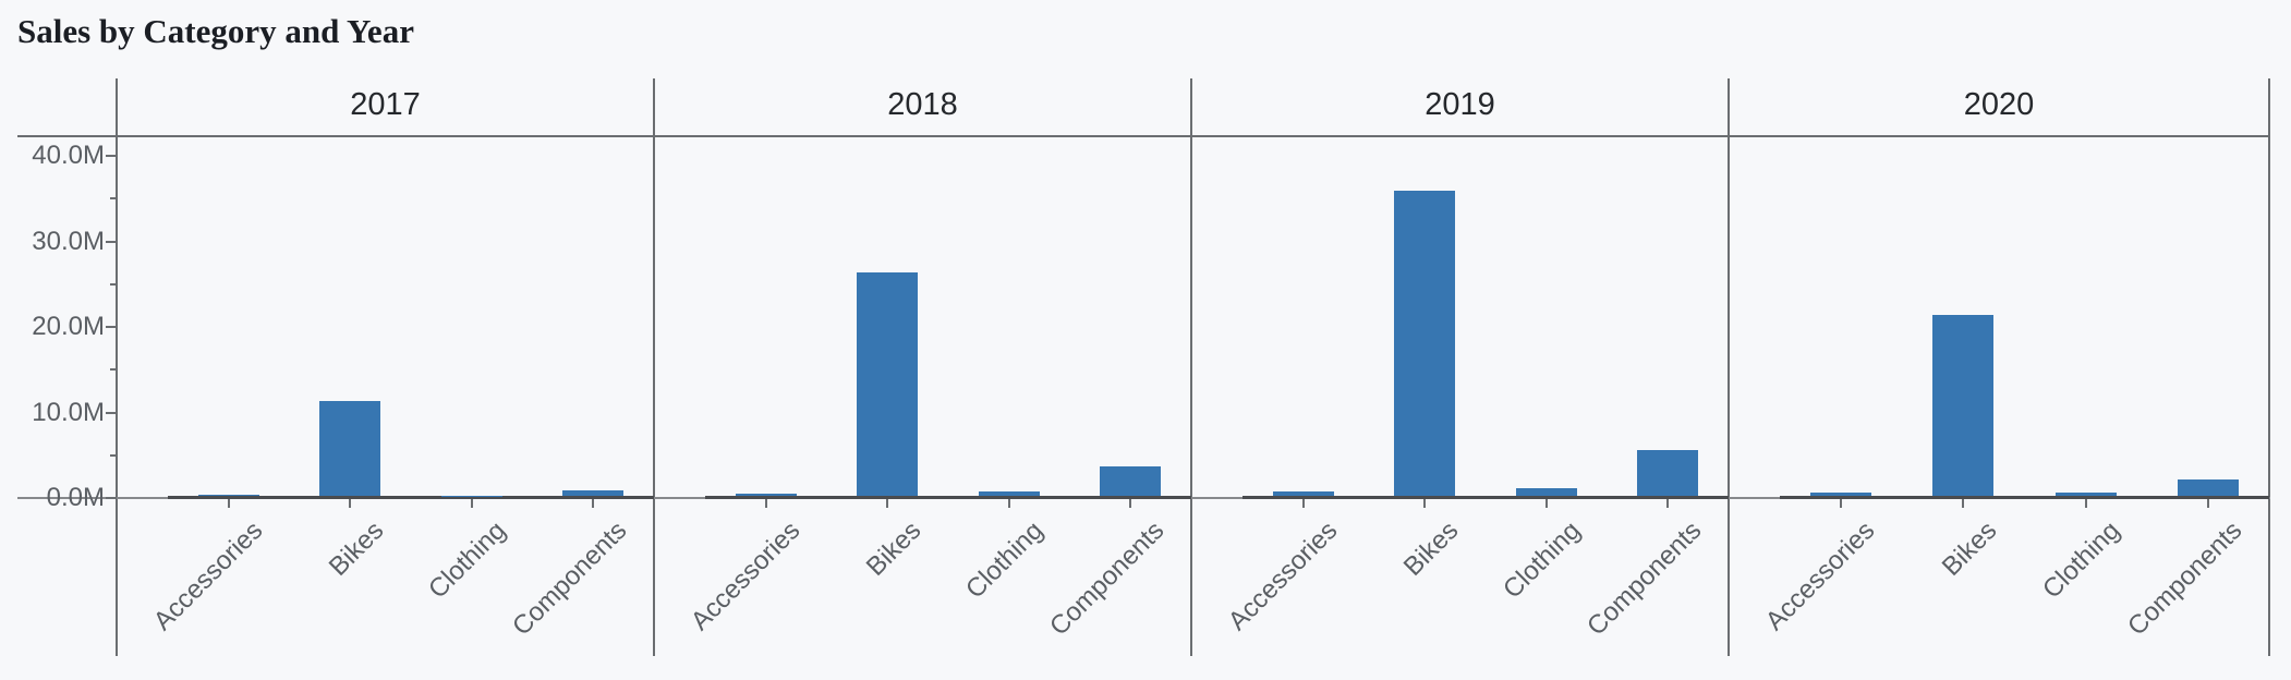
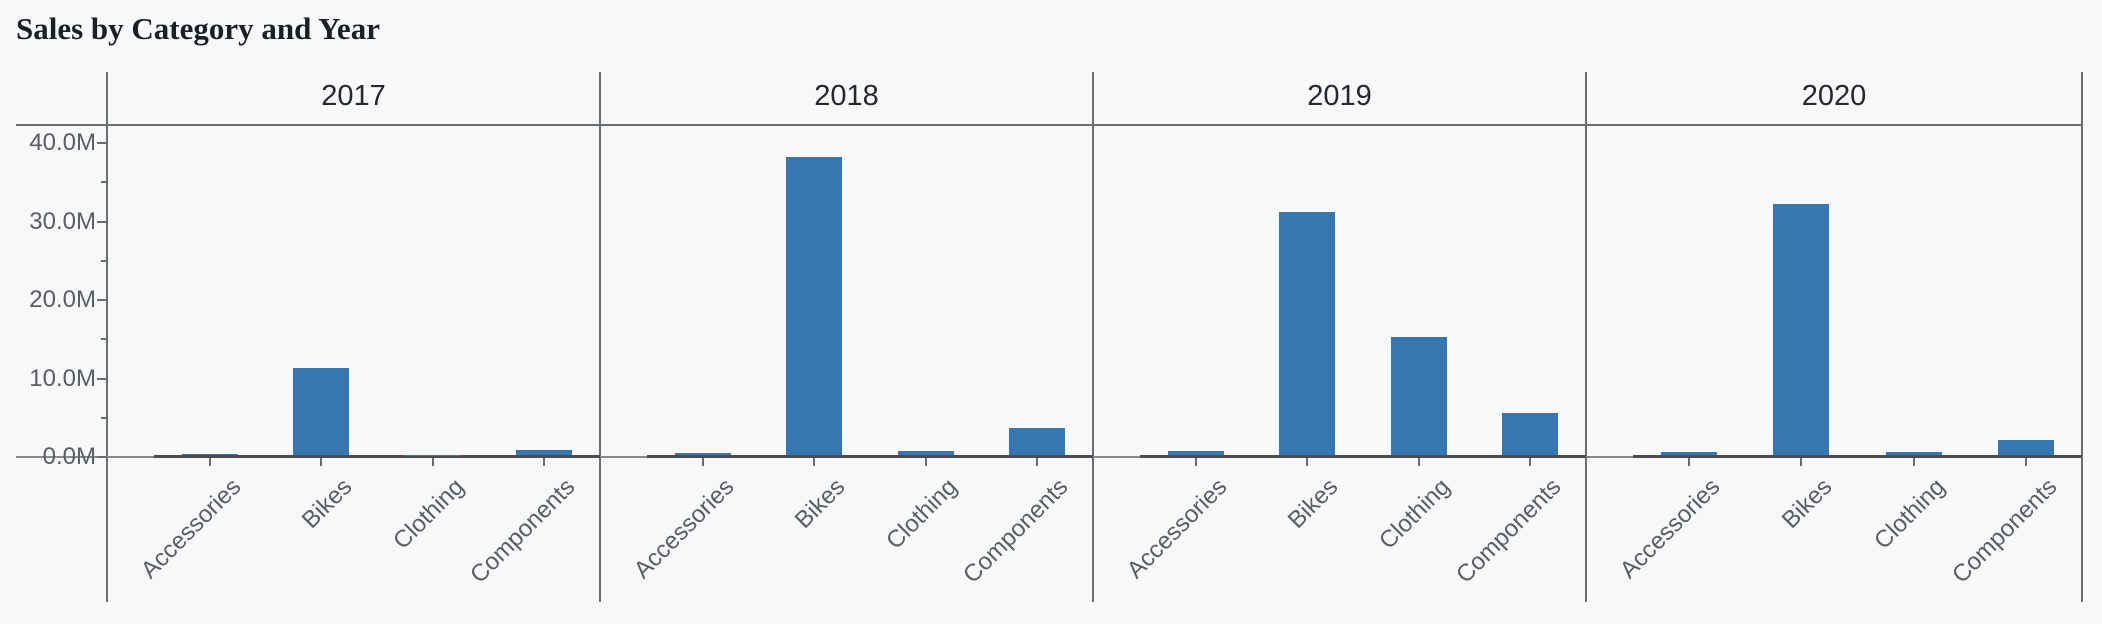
2018/Bikes: 26M -> 38M
2019/Bikes: 36M -> 31M
2020/Bikes: 21M -> 32M
2019/Clothing: 1M -> 15M
